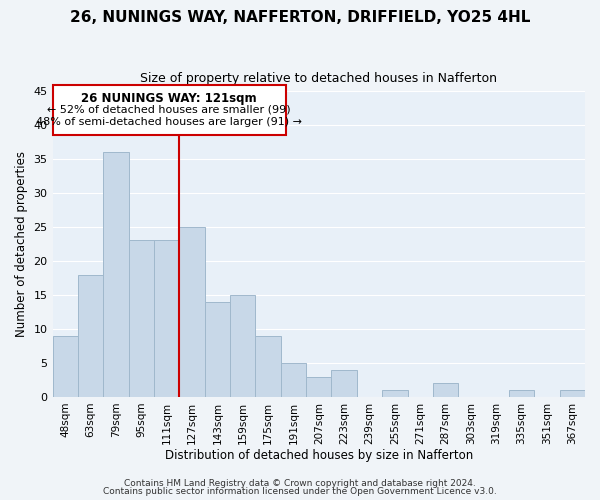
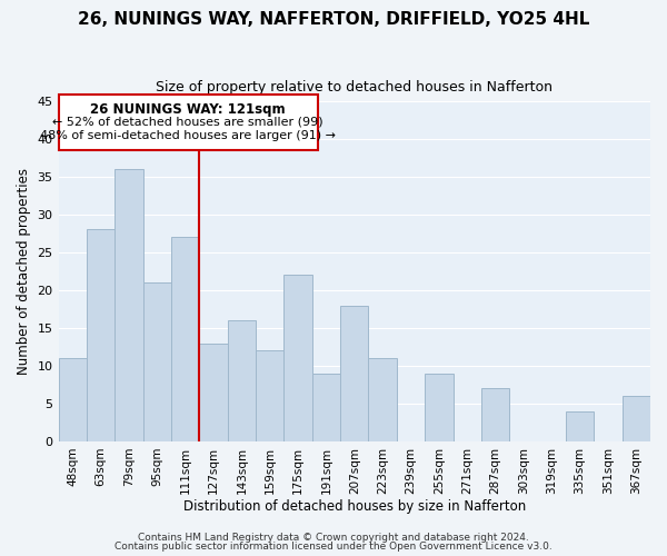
48sqm: 9 -> 11
63sqm: 18 -> 28
95sqm: 23 -> 21
111sqm: 23 -> 27
127sqm: 25 -> 13
143sqm: 14 -> 16
159sqm: 15 -> 12
175sqm: 9 -> 22
191sqm: 5 -> 9
207sqm: 3 -> 18
223sqm: 4 -> 11
255sqm: 1 -> 9
287sqm: 2 -> 7
335sqm: 1 -> 4
367sqm: 1 -> 6
